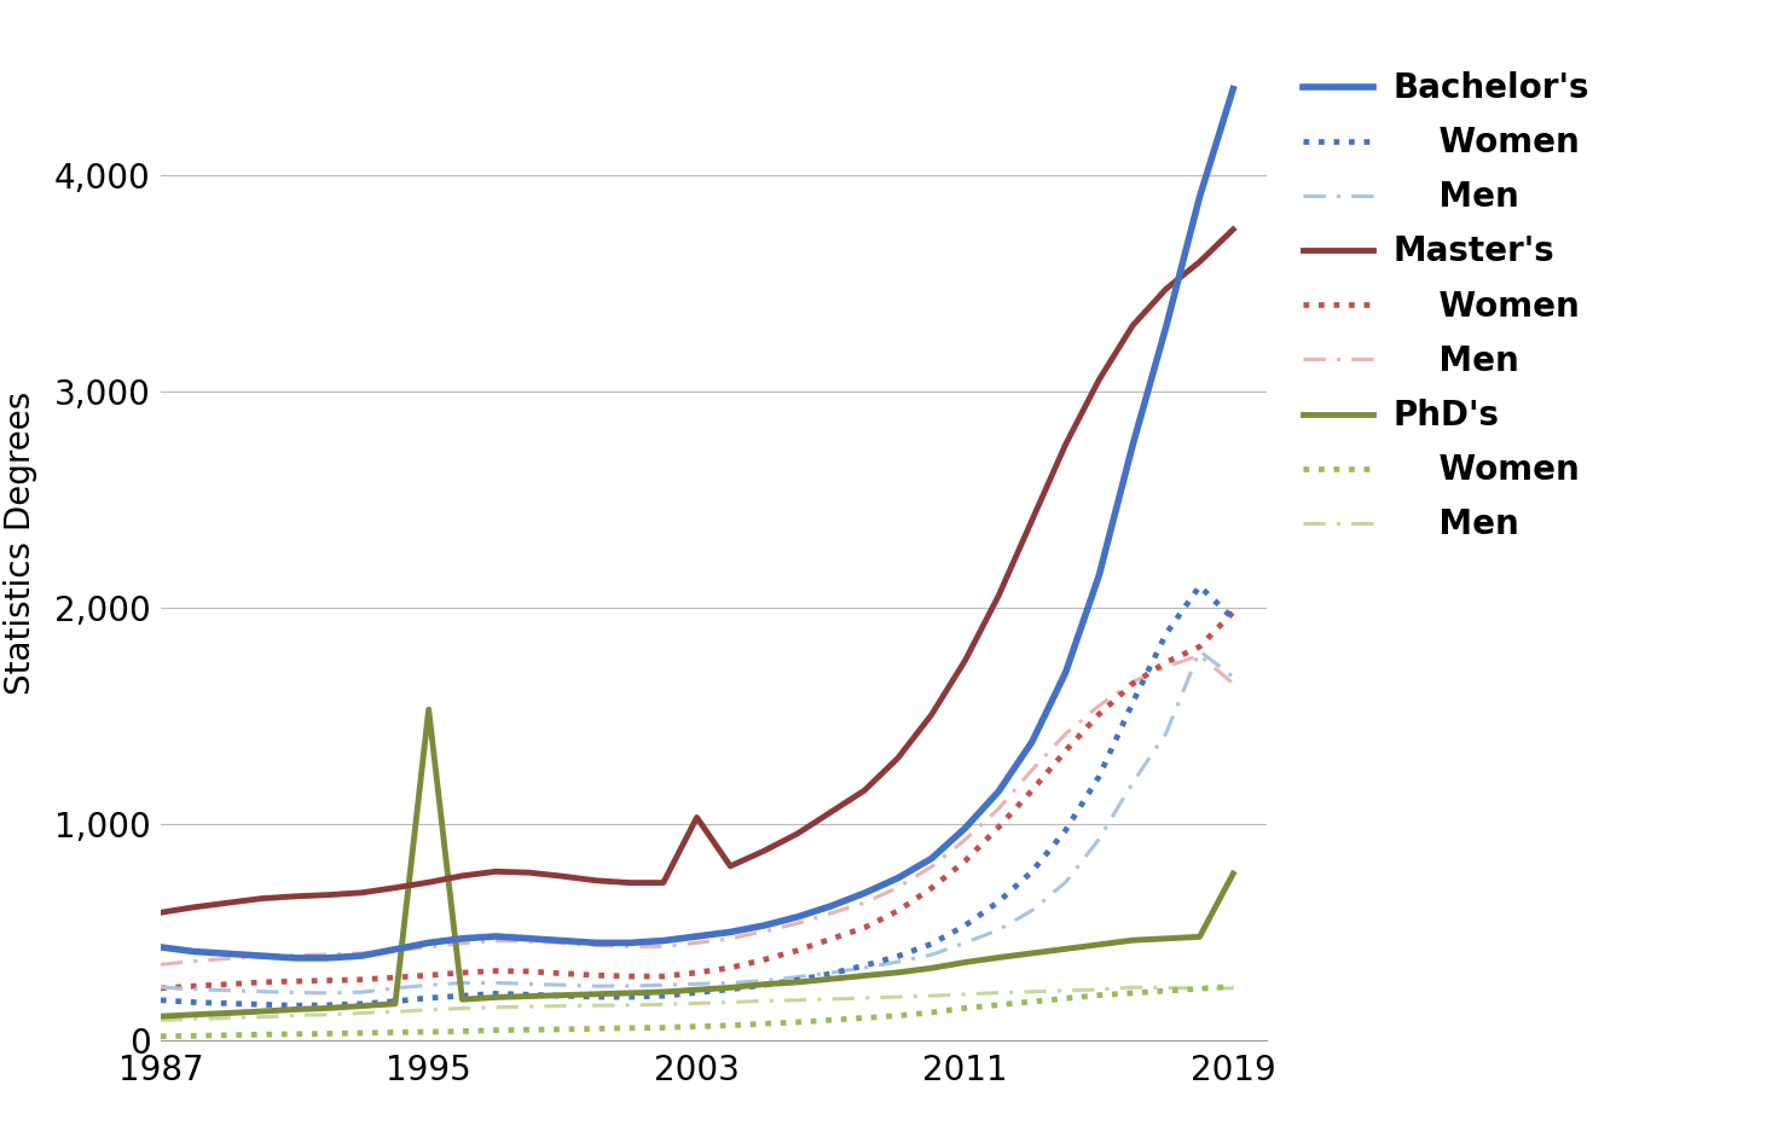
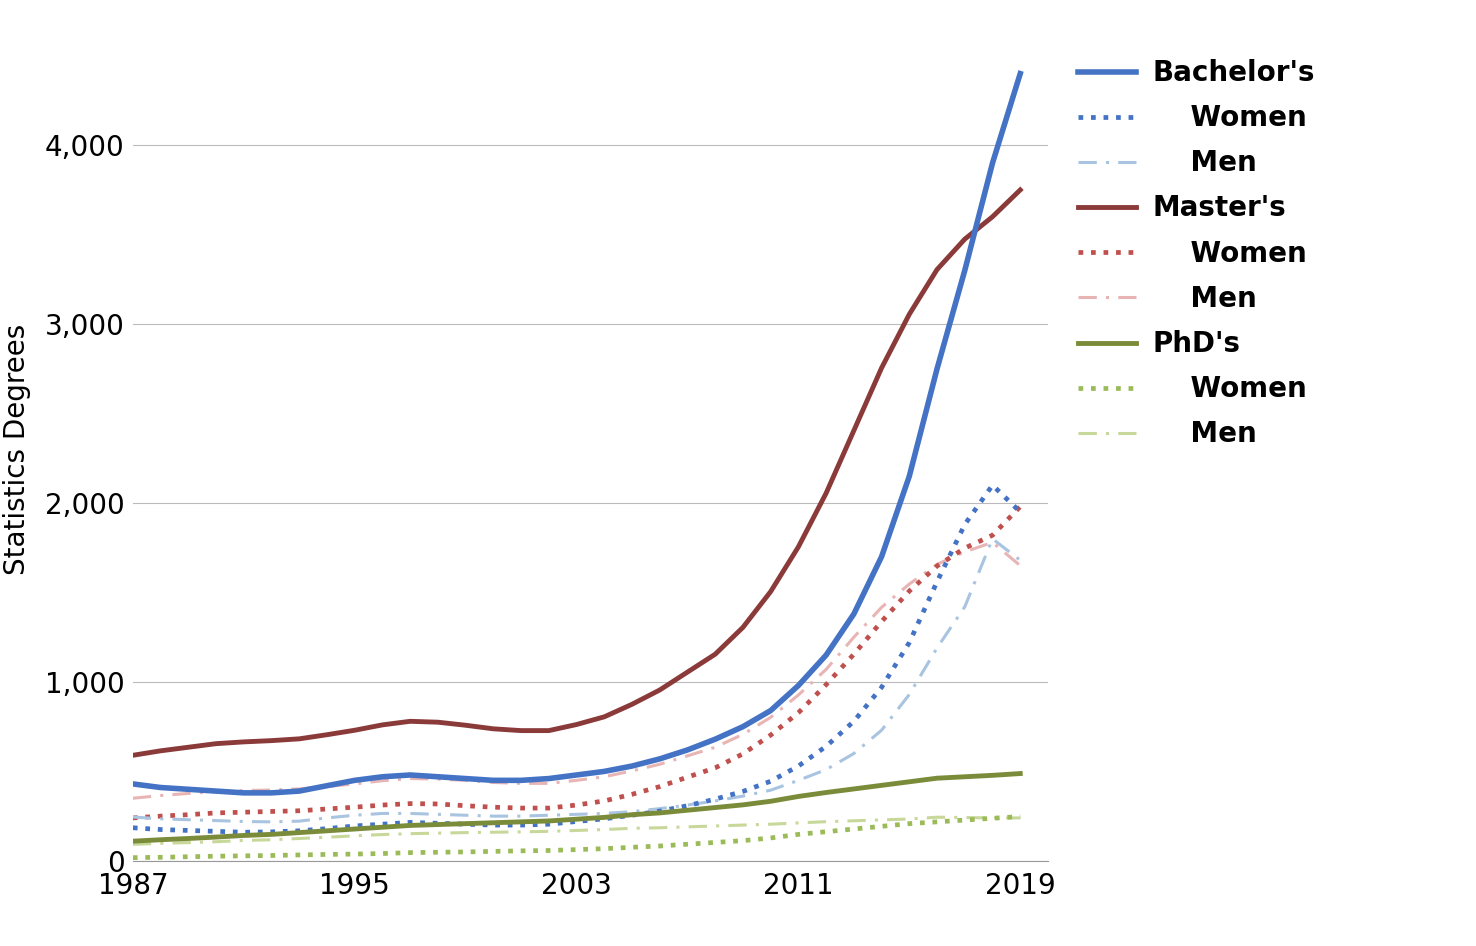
PhD's/1995: 1,530 -> 180
Master's/2003: 1,030 -> 760
PhD's/2019: 770 -> 490
